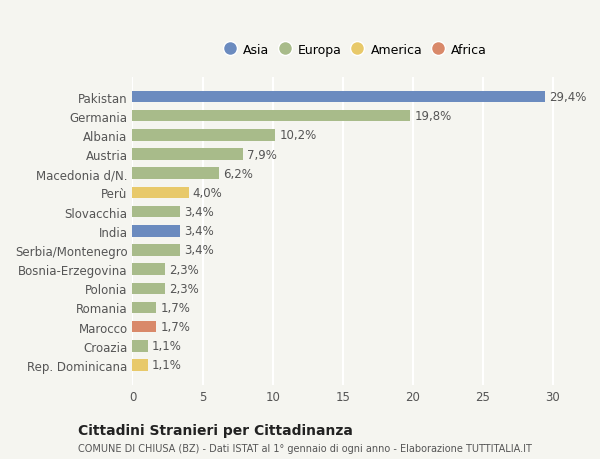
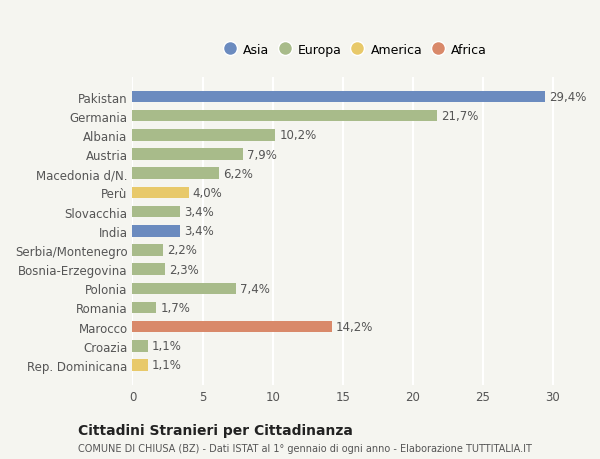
Germania: 19,8% -> 21,7%
Serbia/Montenegro: 3,4% -> 2,2%
Polonia: 2,3% -> 7,4%
Marocco: 1,7% -> 14,2%
